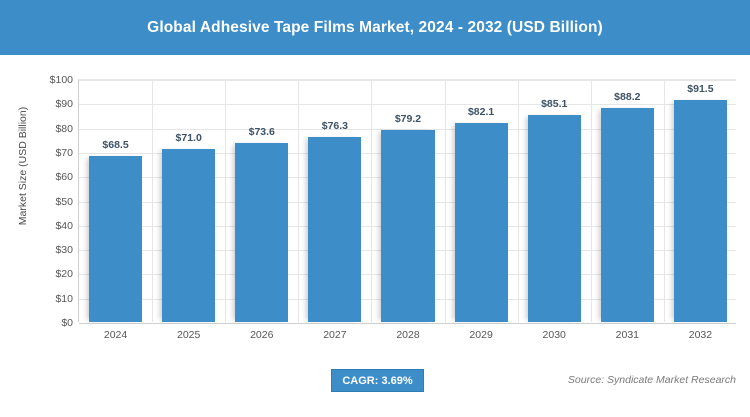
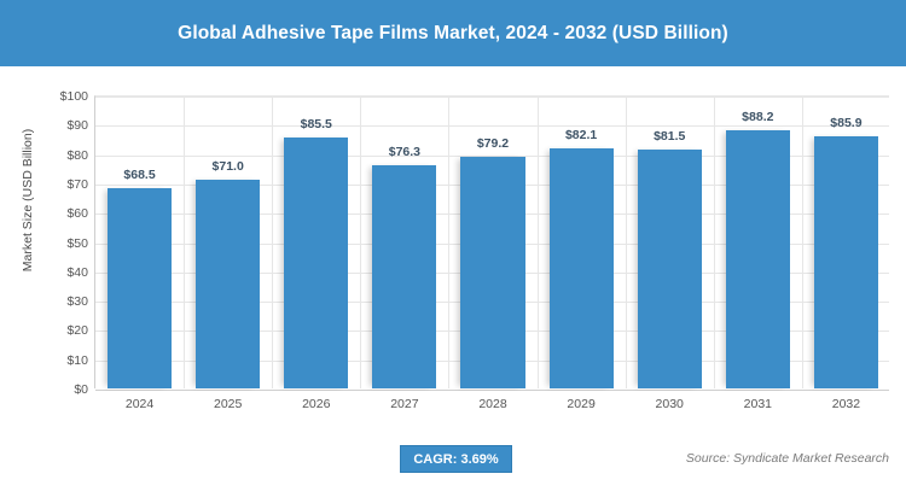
2026: $73.6 -> $85.5
2030: $85.1 -> $81.5
2032: $91.5 -> $85.9
